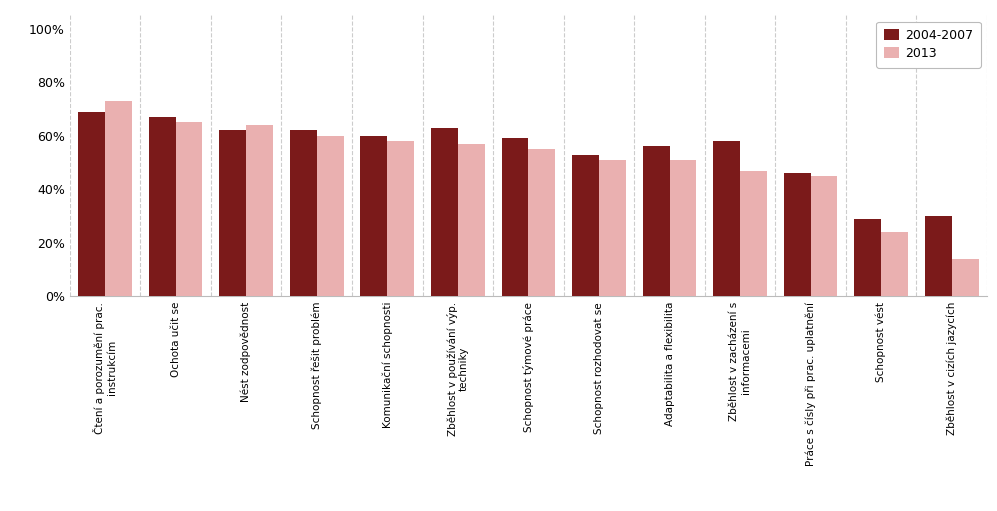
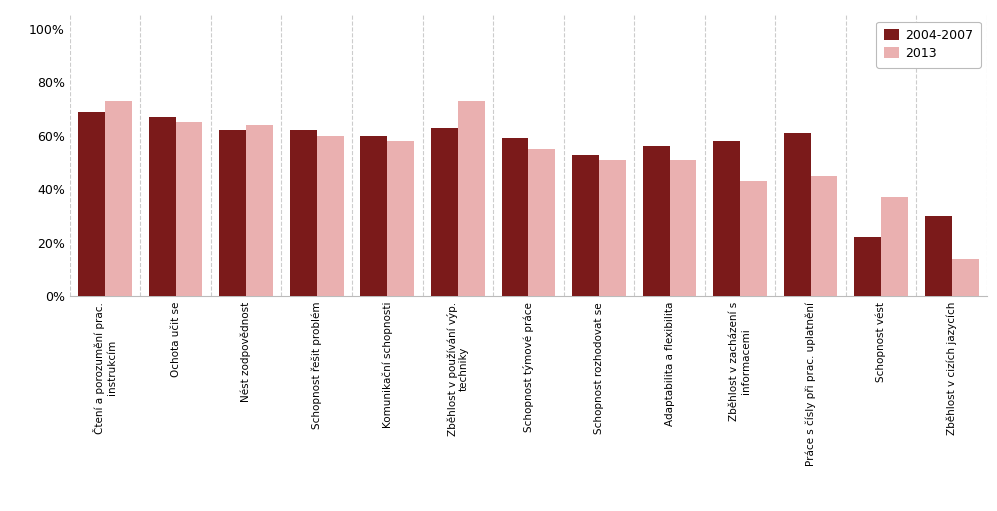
2013/Zběhlost v používání výp. techniky: 57% -> 73%
2013/Zběhlost v zacházení s informacemi: 47% -> 43%
2004-2007/Práce s čísly při prac. uplatnění: 46% -> 61%
2004-2007/Schopnost vést: 29% -> 22%
2013/Schopnost vést: 24% -> 37%
